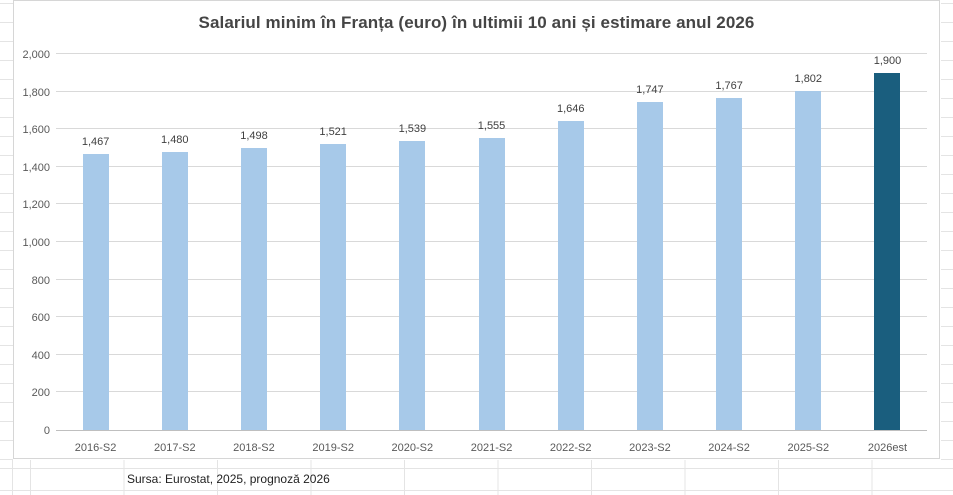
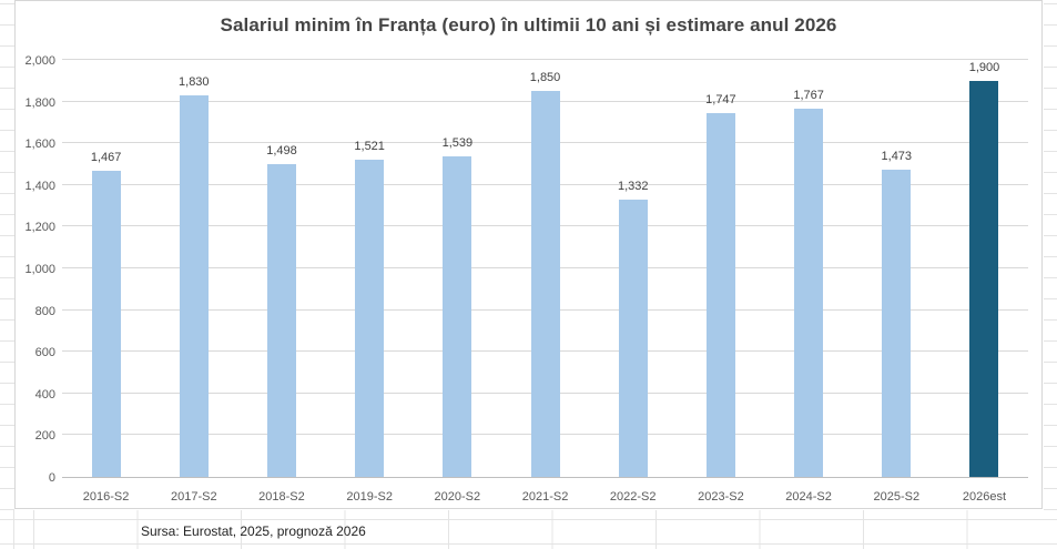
2017-S2: 1,480 -> 1,830
2021-S2: 1,555 -> 1,850
2022-S2: 1,646 -> 1,332
2025-S2: 1,802 -> 1,473
